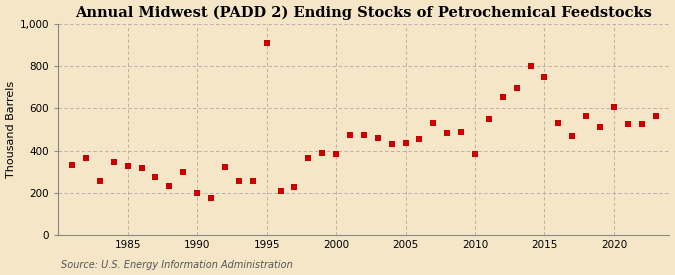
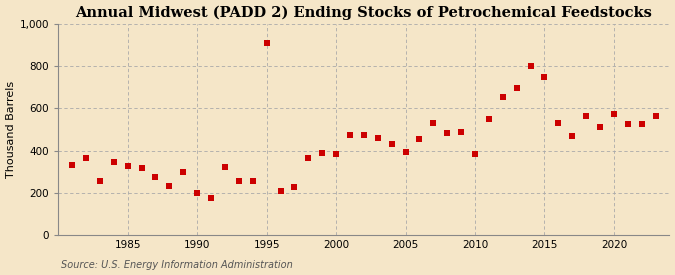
2005: 435 -> 395
2020: 605 -> 575
